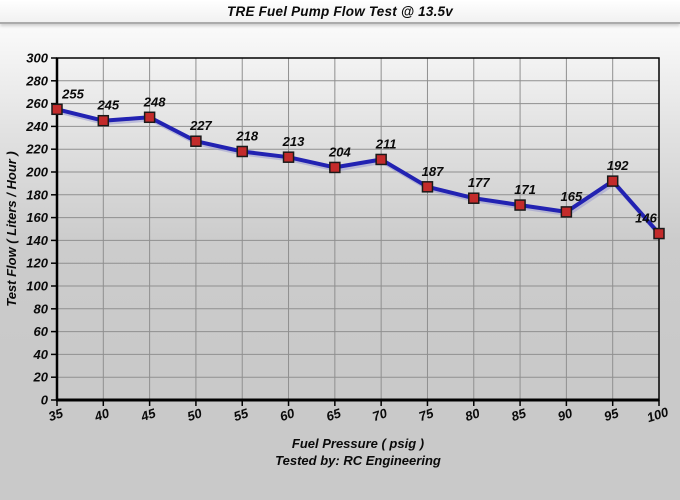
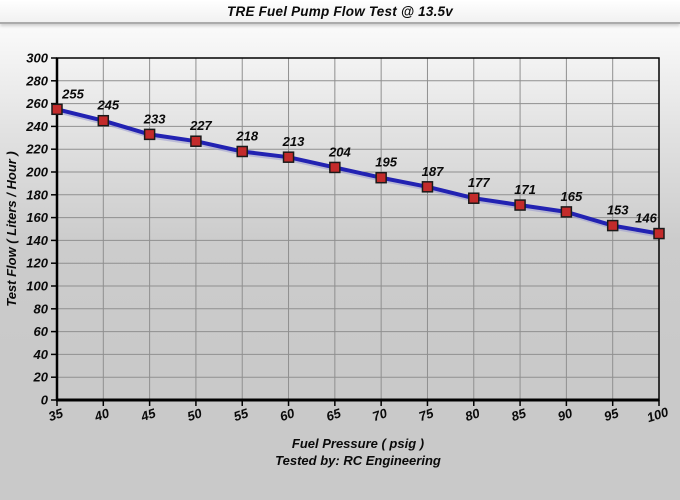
45: 248 -> 233
70: 211 -> 195
95: 192 -> 153
